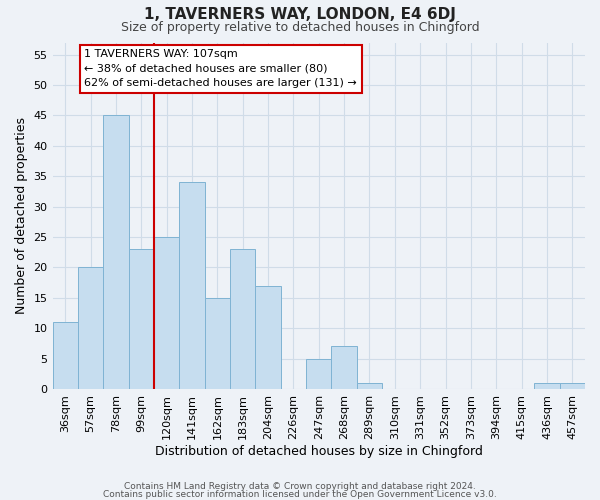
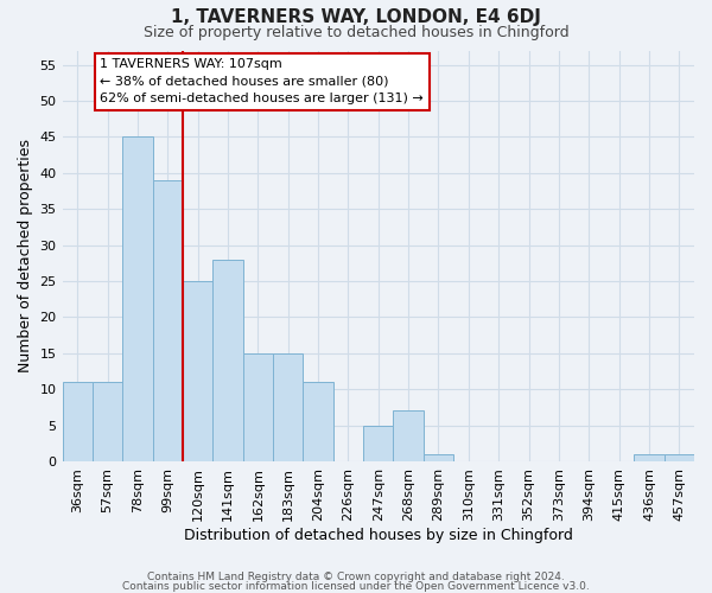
57sqm: 20 -> 11
99sqm: 23 -> 39
141sqm: 34 -> 28
183sqm: 23 -> 15
204sqm: 17 -> 11
